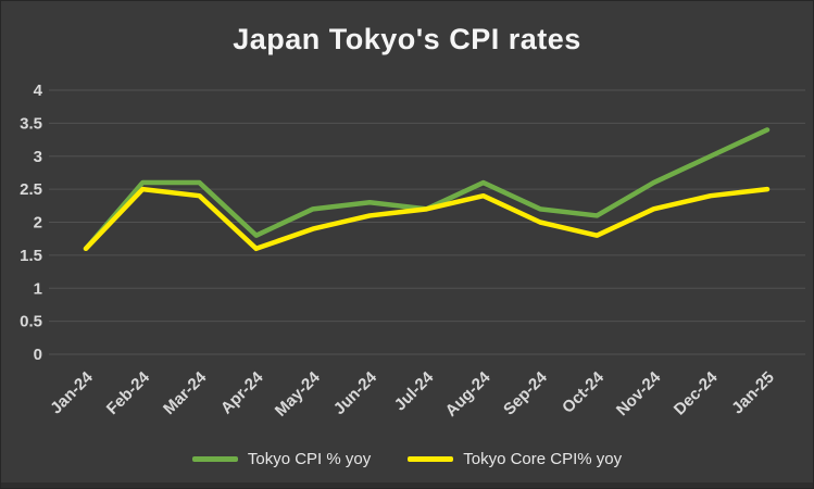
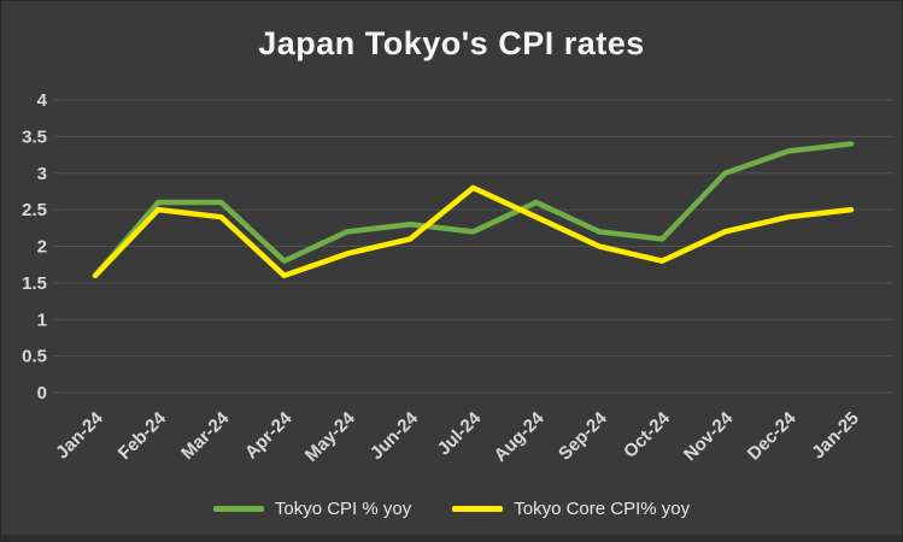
Tokyo Core CPI% yoy/Jul-24: 2.2 -> 2.8
Tokyo CPI % yoy/Nov-24: 2.6 -> 3.0
Tokyo CPI % yoy/Dec-24: 3.0 -> 3.3
